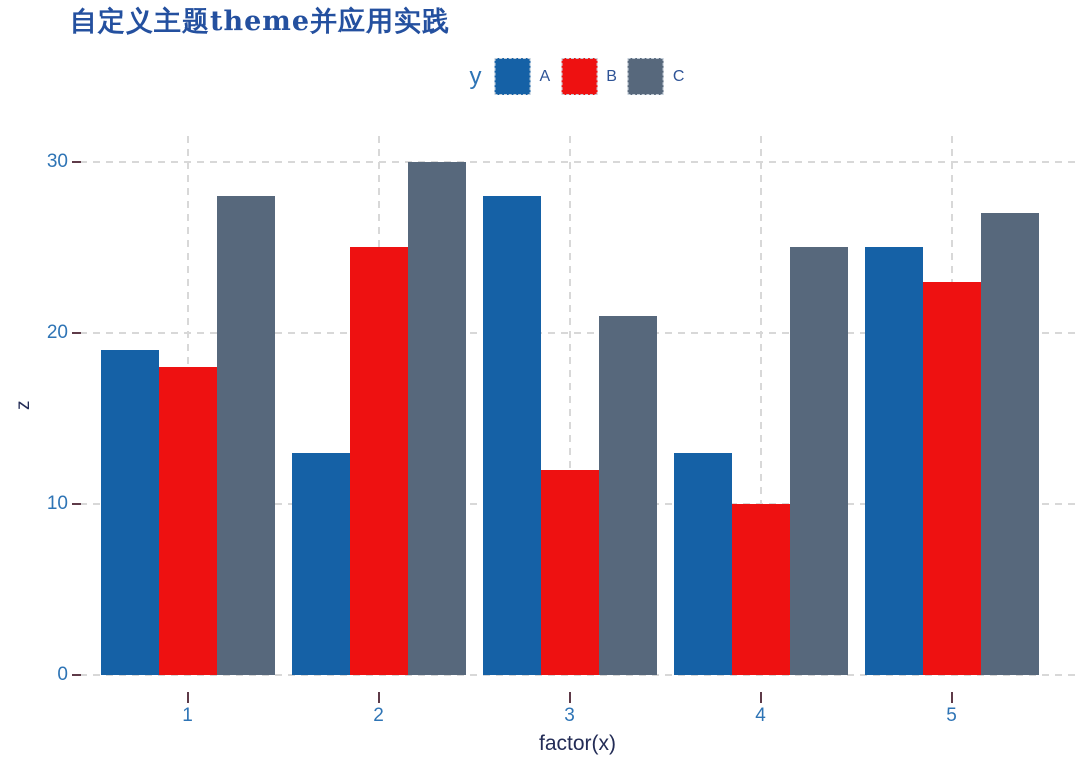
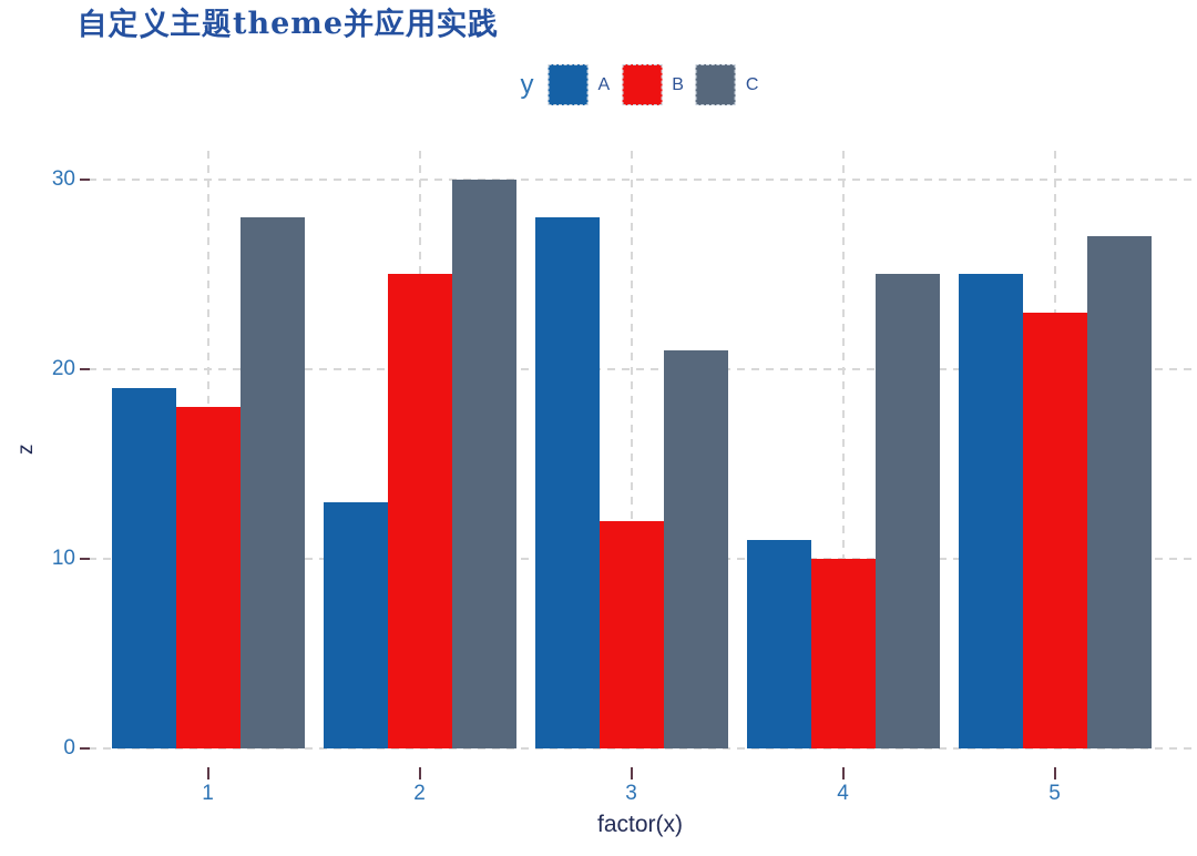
A/4: 13 -> 11
